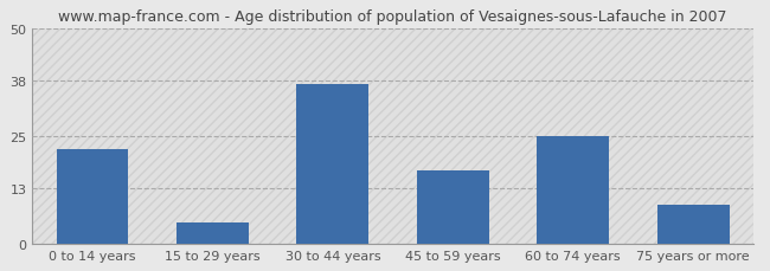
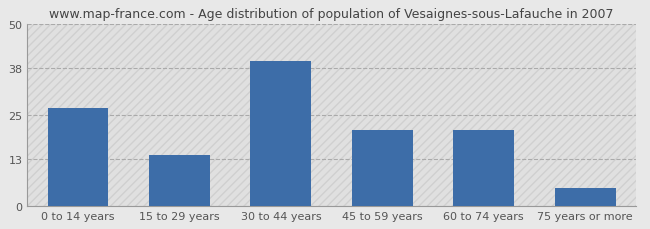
0 to 14 years: 22 -> 27
15 to 29 years: 5 -> 14
30 to 44 years: 37 -> 40
45 to 59 years: 17 -> 21
60 to 74 years: 25 -> 21
75 years or more: 9 -> 5
